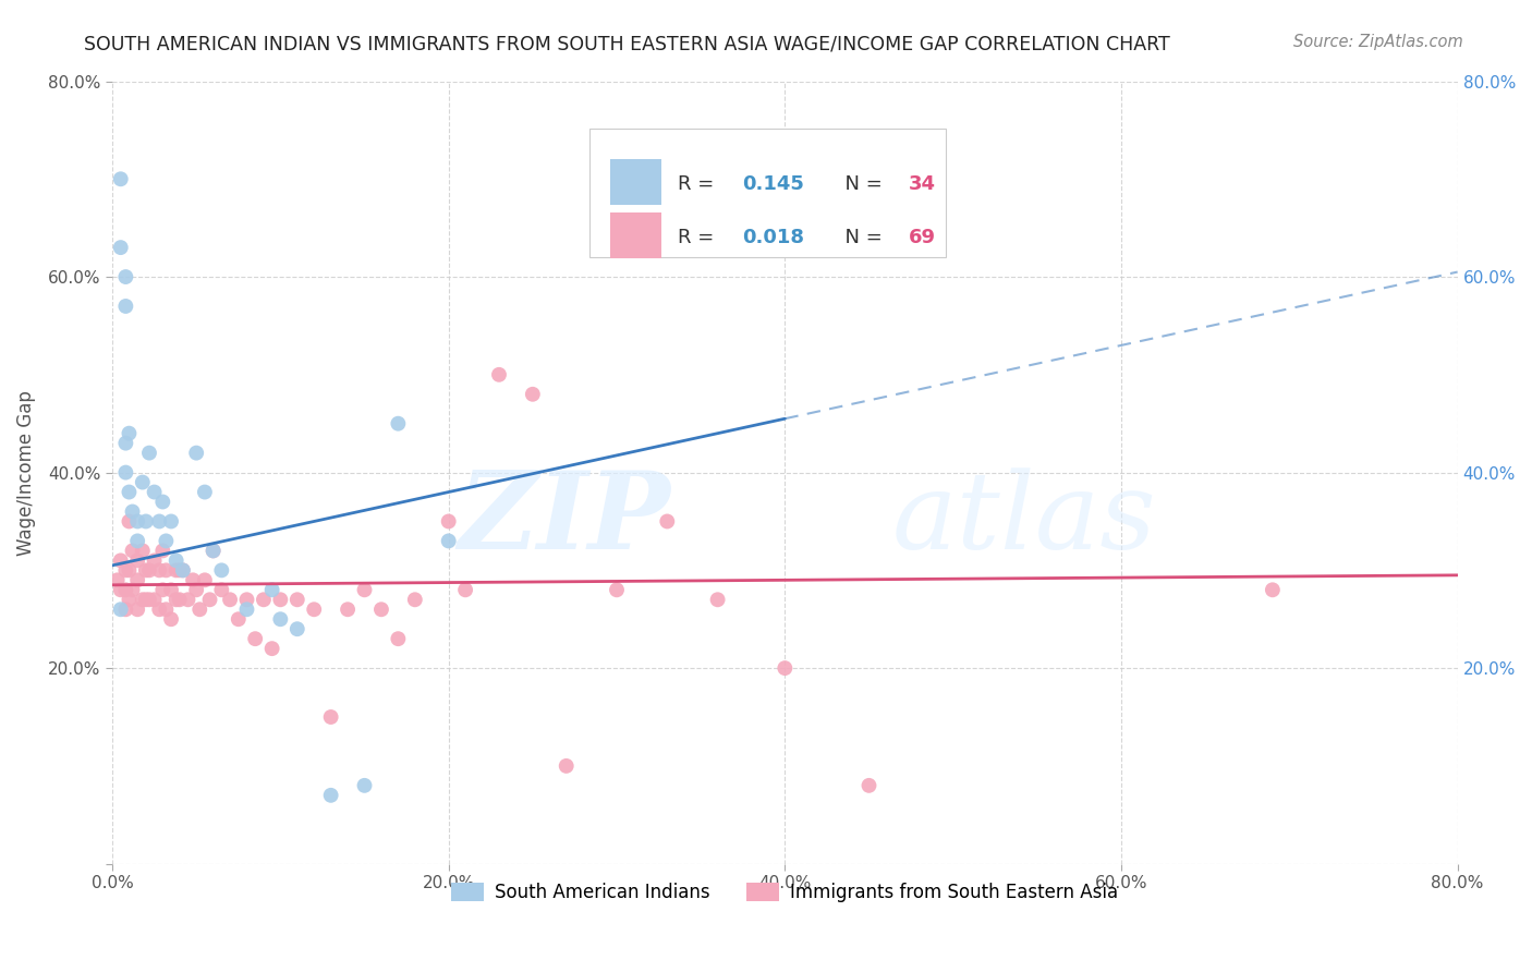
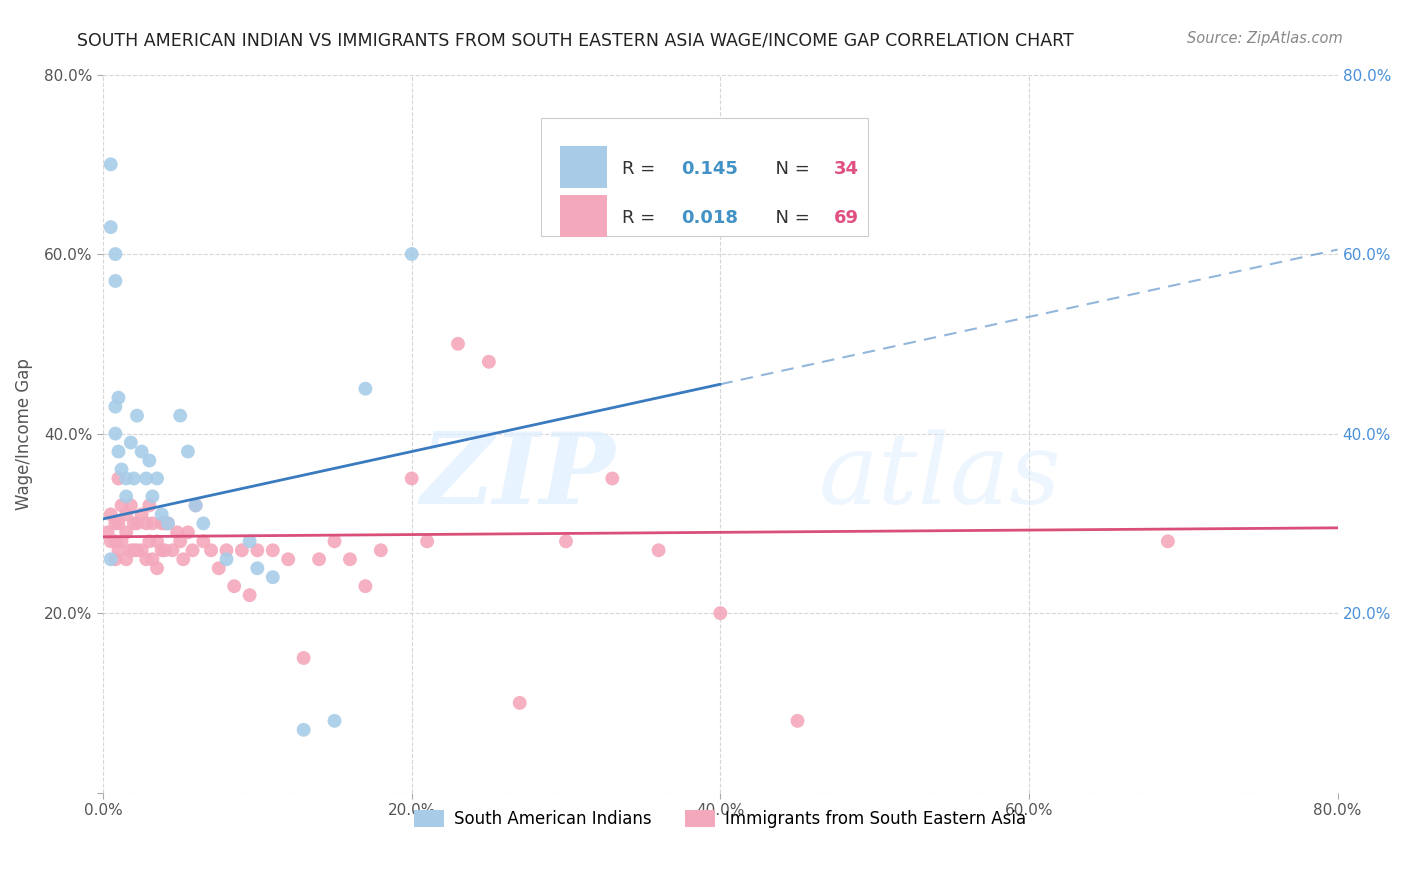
South American Indians/20.0%: 33% -> 60%
